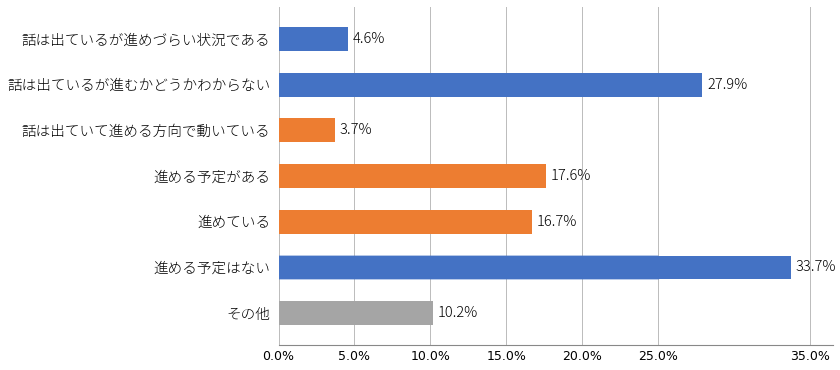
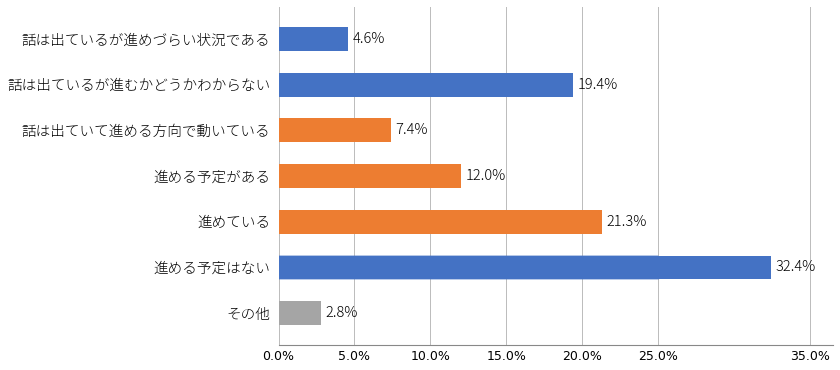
話は出ているが進むかどうかわからない: 27.9% -> 19.4%
話は出ていて進める方向で動いている: 3.7% -> 7.4%
進める予定がある: 17.6% -> 12.0%
進めている: 16.7% -> 21.3%
進める予定はない: 33.7% -> 32.4%
その他: 10.2% -> 2.8%
